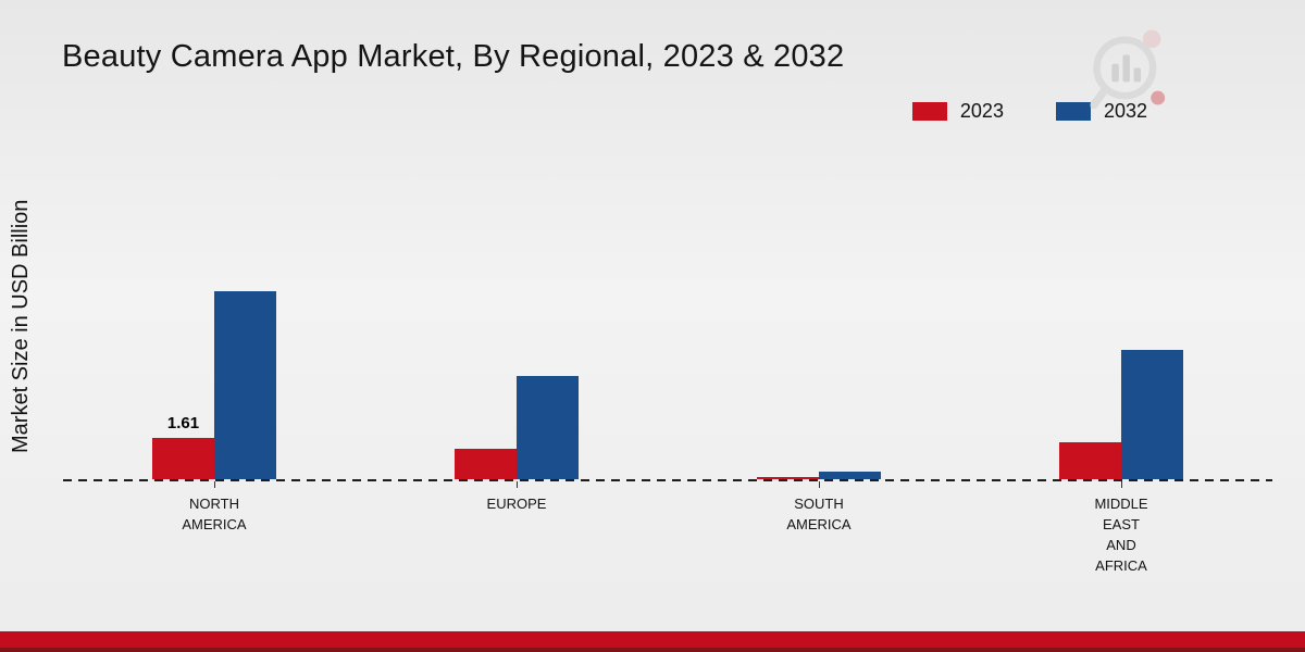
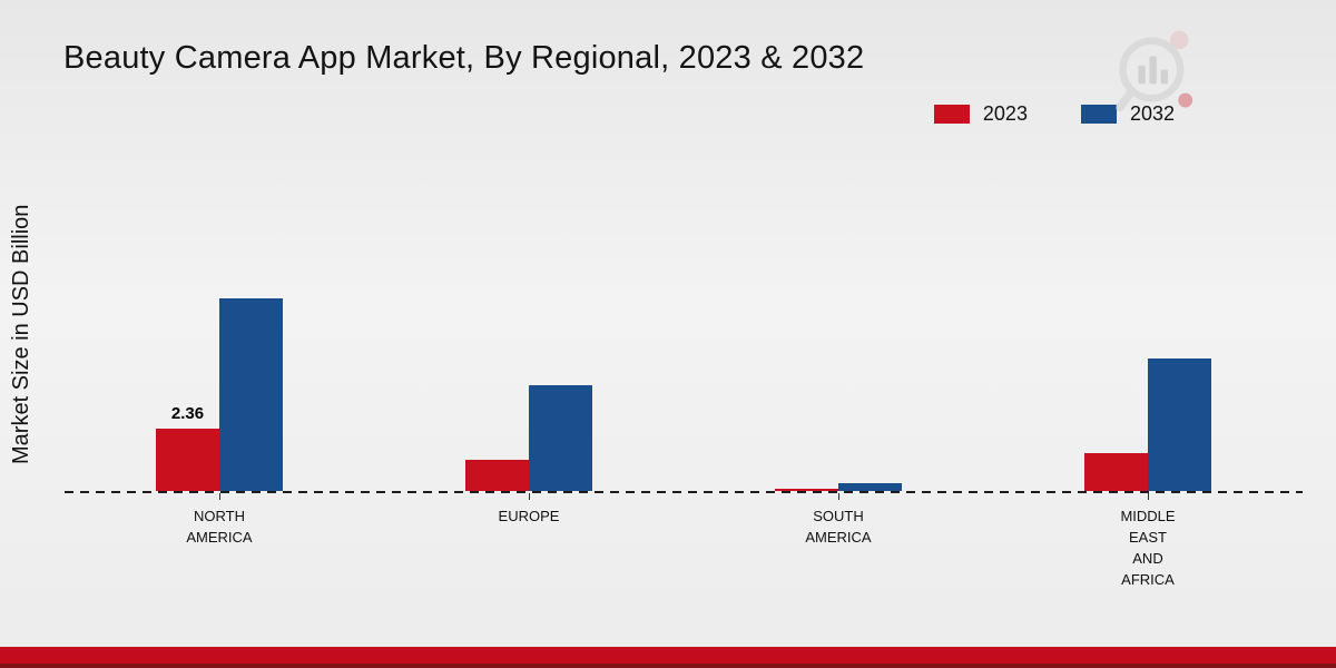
2023/NORTH AMERICA: 1.61 -> 2.36
